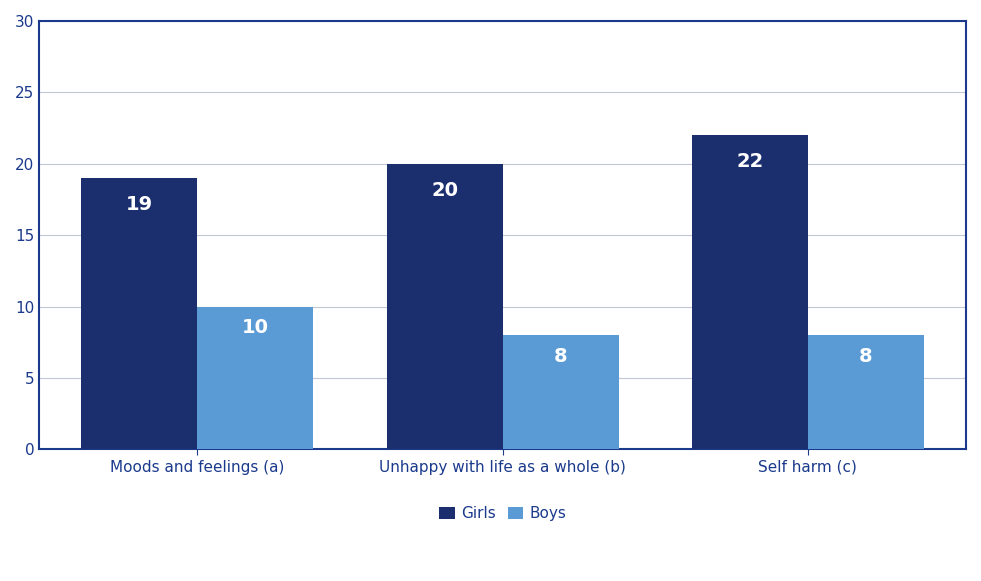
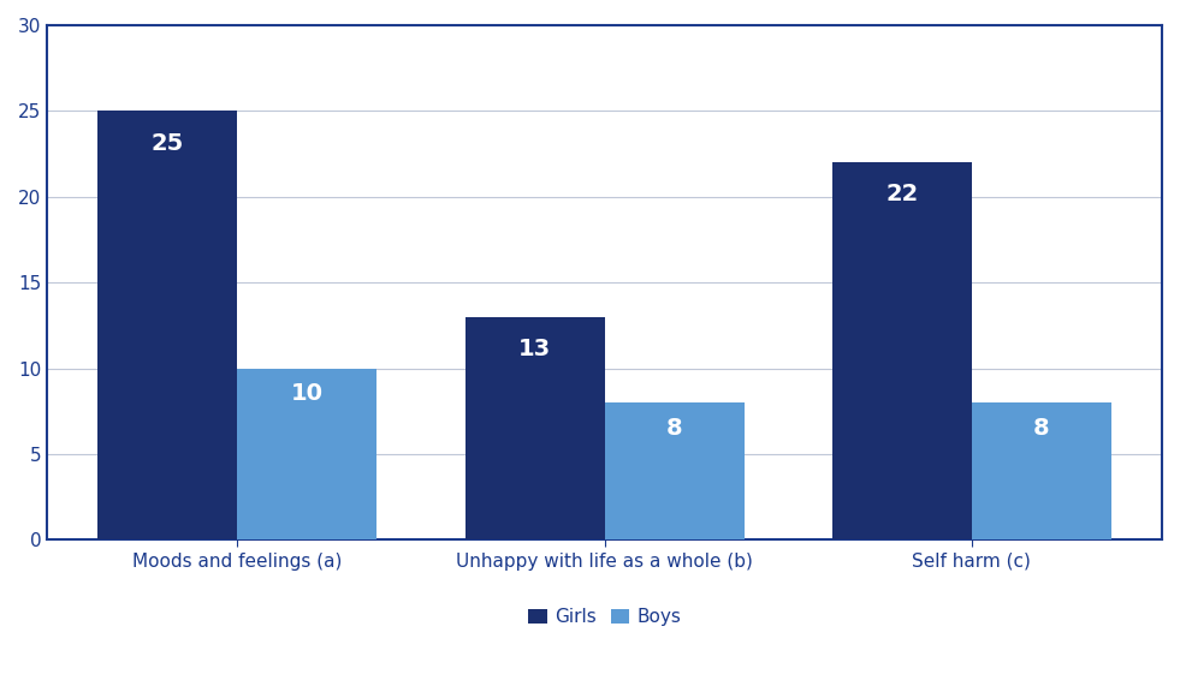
Girls/Moods and feelings (a): 19 -> 25
Girls/Unhappy with life as a whole (b): 20 -> 13
